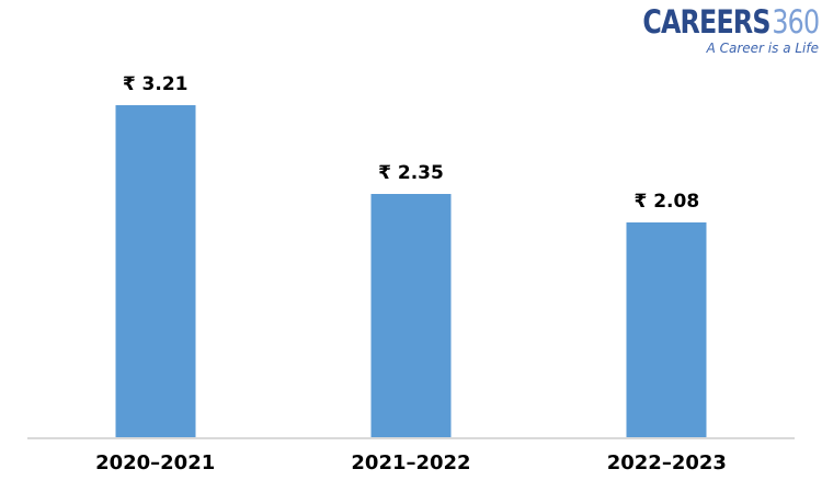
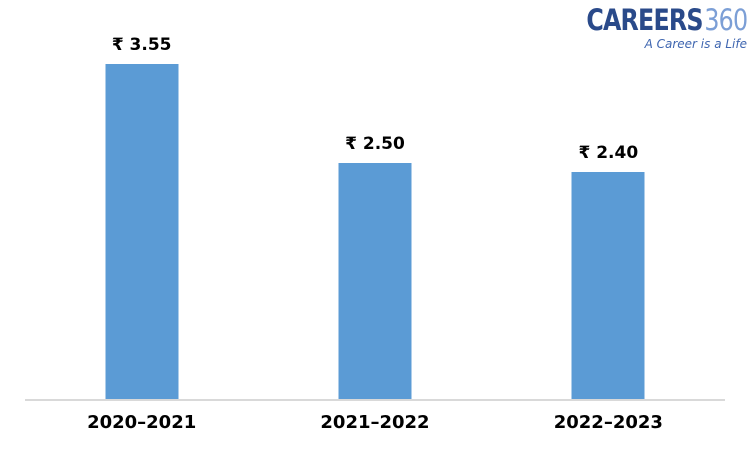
2020–2021: 3.21 -> 3.55
2021–2022: 2.35 -> 2.50
2022–2023: 2.08 -> 2.40
